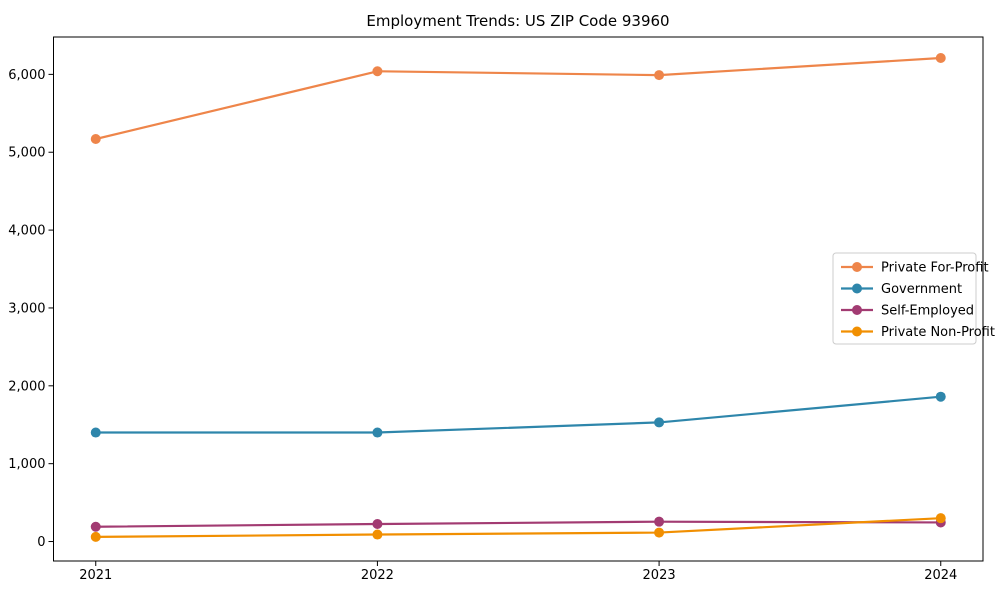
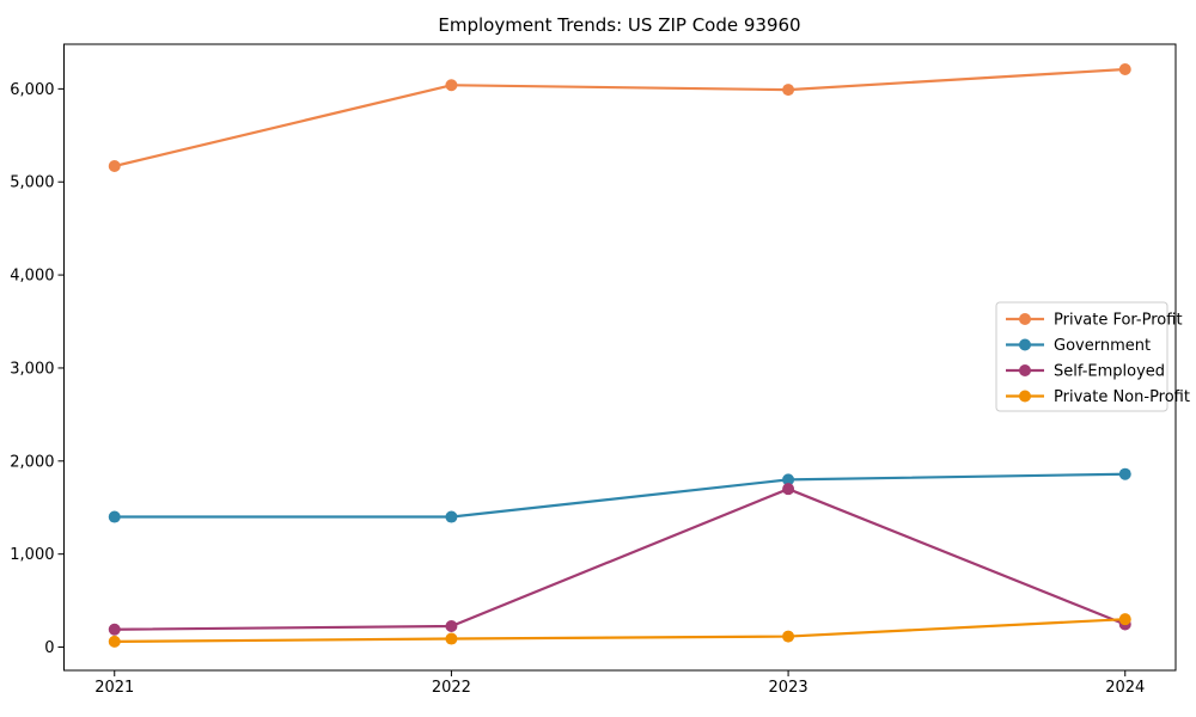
Government/2023: 1500 -> 1800
Self-Employed/2023: 300 -> 1700
